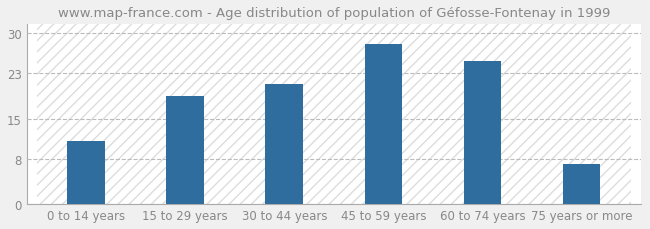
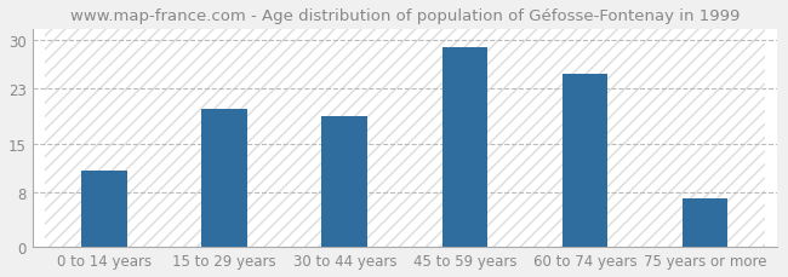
15 to 29 years: 19 -> 20
30 to 44 years: 21 -> 19
45 to 59 years: 28 -> 29
